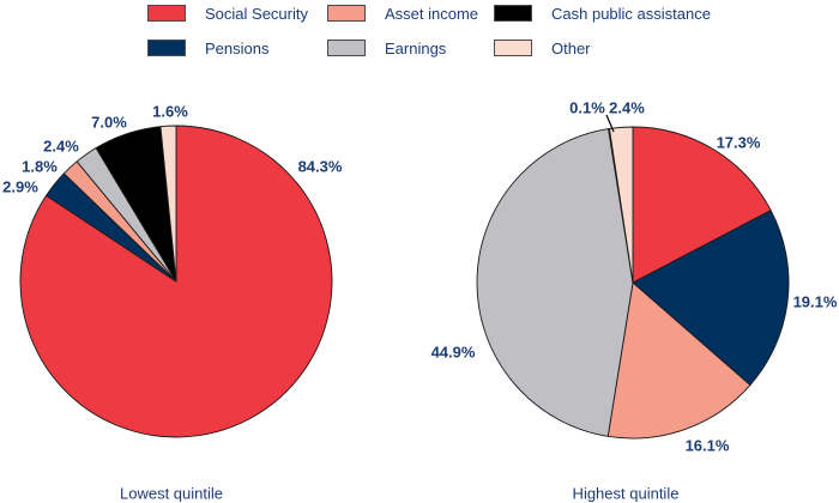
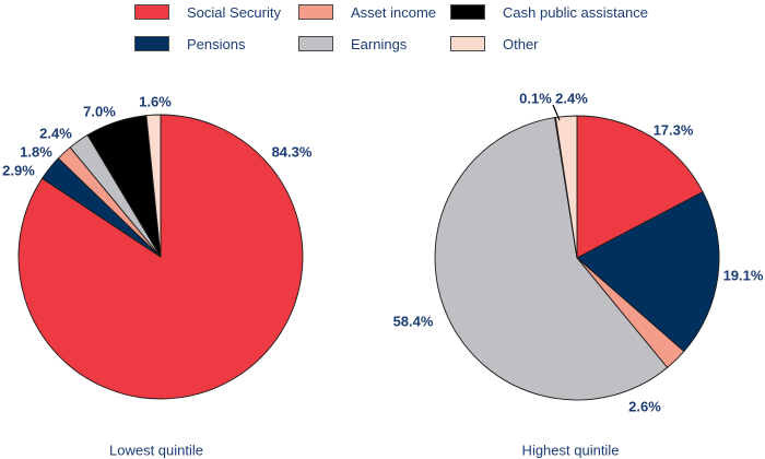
Highest quintile/Asset income: 16.1% -> 2.6%
Highest quintile/Earnings: 44.9% -> 58.4%
